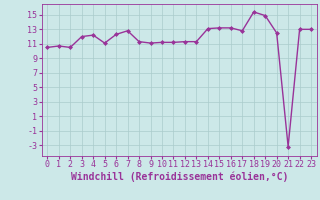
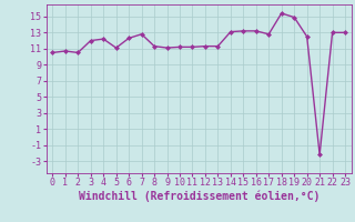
21: -3.2 -> -2.2
